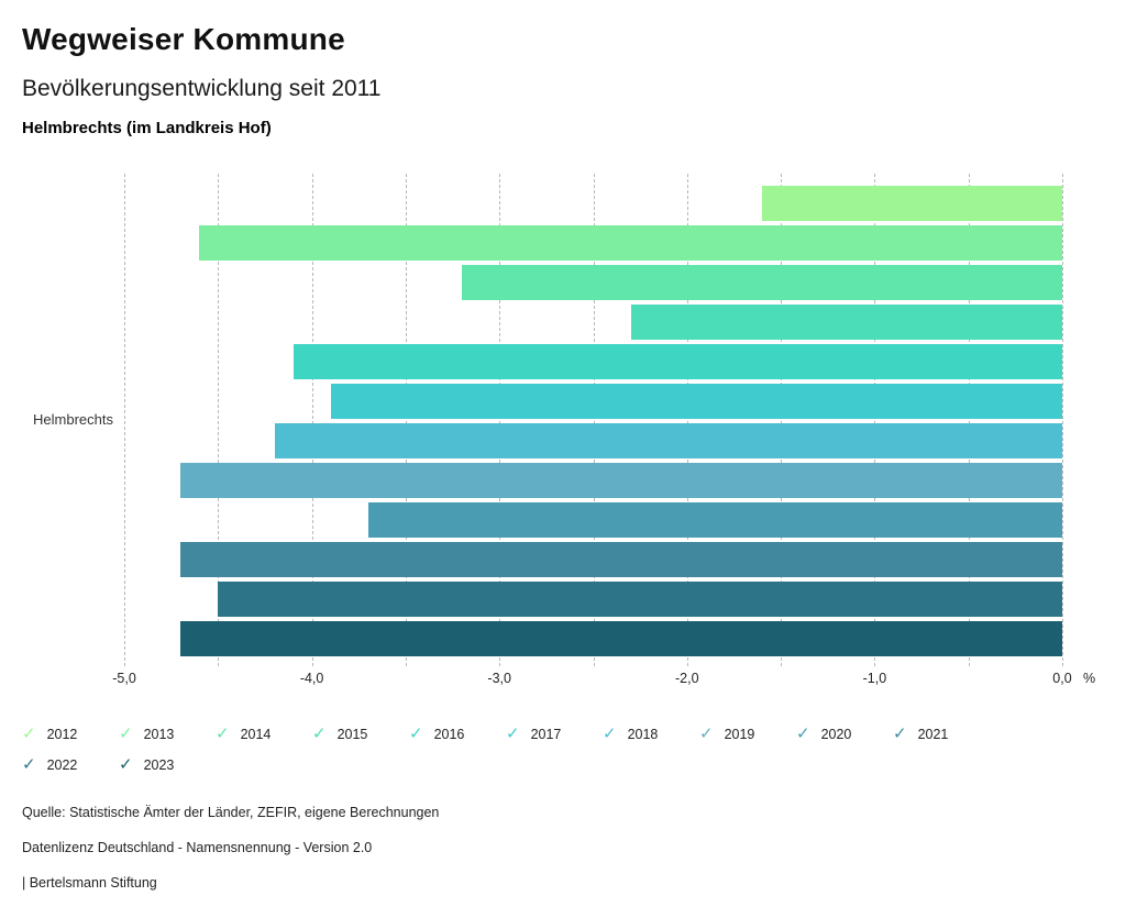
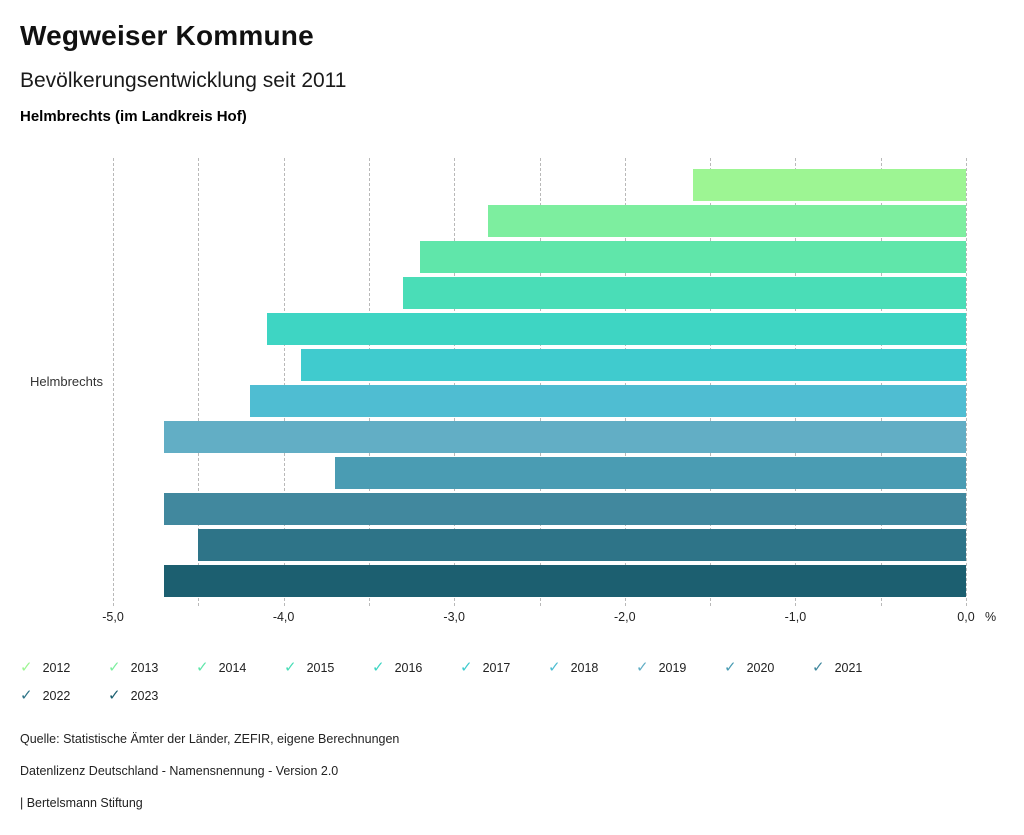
2013: -4,6 -> -2,8
2015: -2,3 -> -3,3
